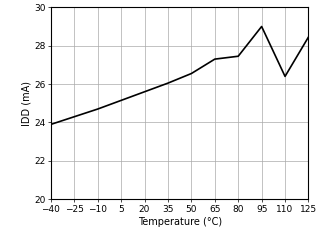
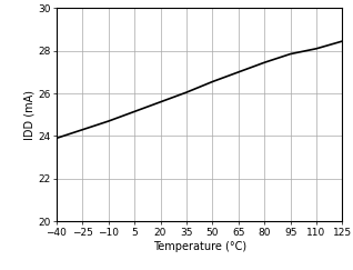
65: 27.3 -> 27.0
95: 29.0 -> 27.9
110: 26.4 -> 28.1
